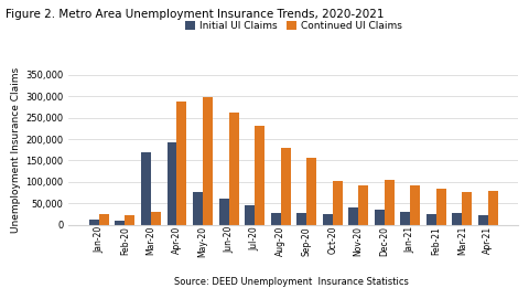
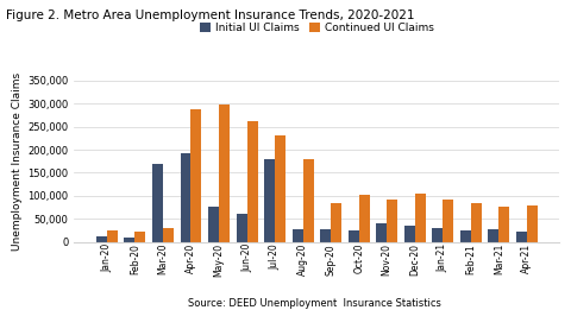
Initial UI Claims/Jul-20: 45,000 -> 180,000
Continued UI Claims/Sep-20: 157,000 -> 85,000
